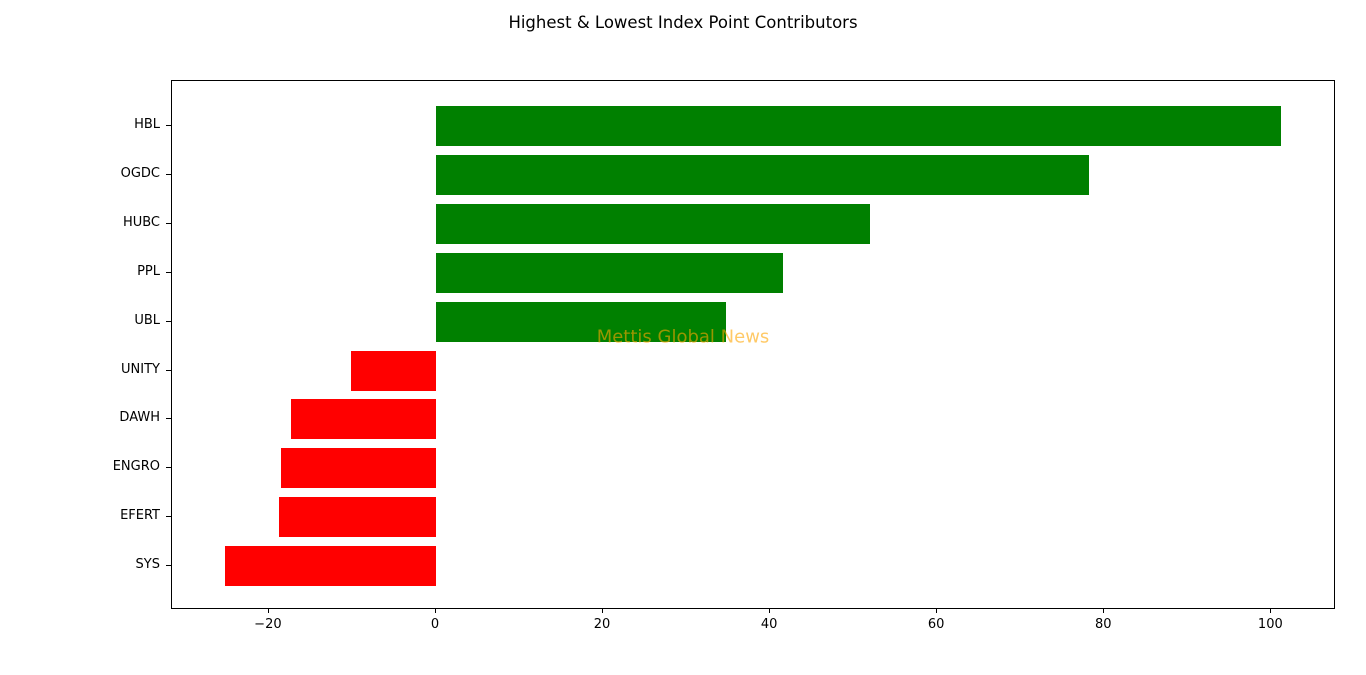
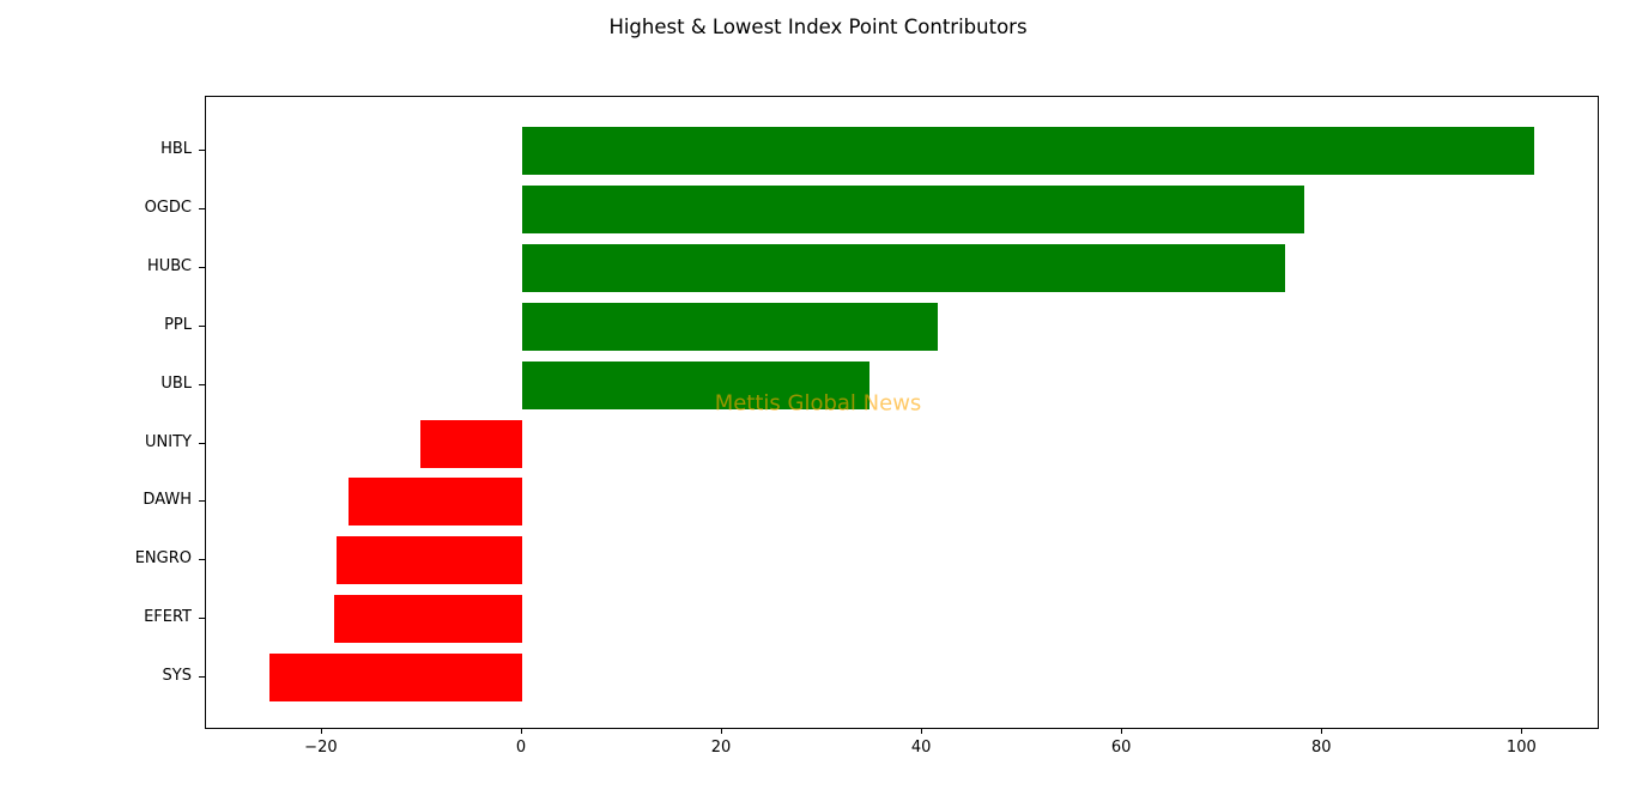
HUBC: 52 -> 76
